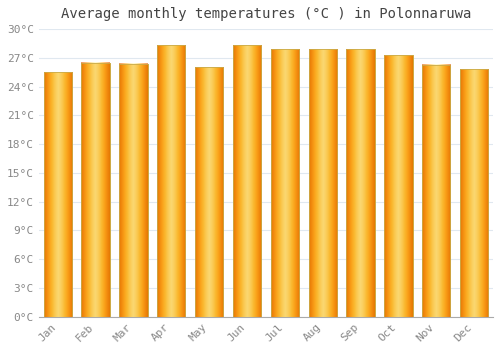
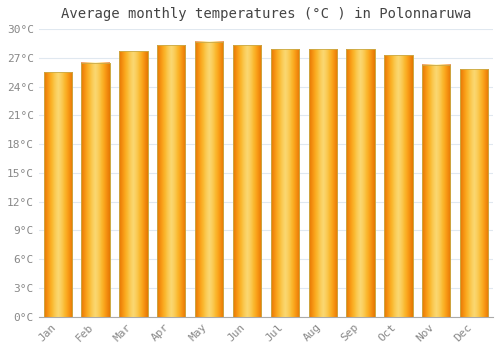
Mar: 26.4°C -> 27.7°C
May: 26.0°C -> 28.7°C
